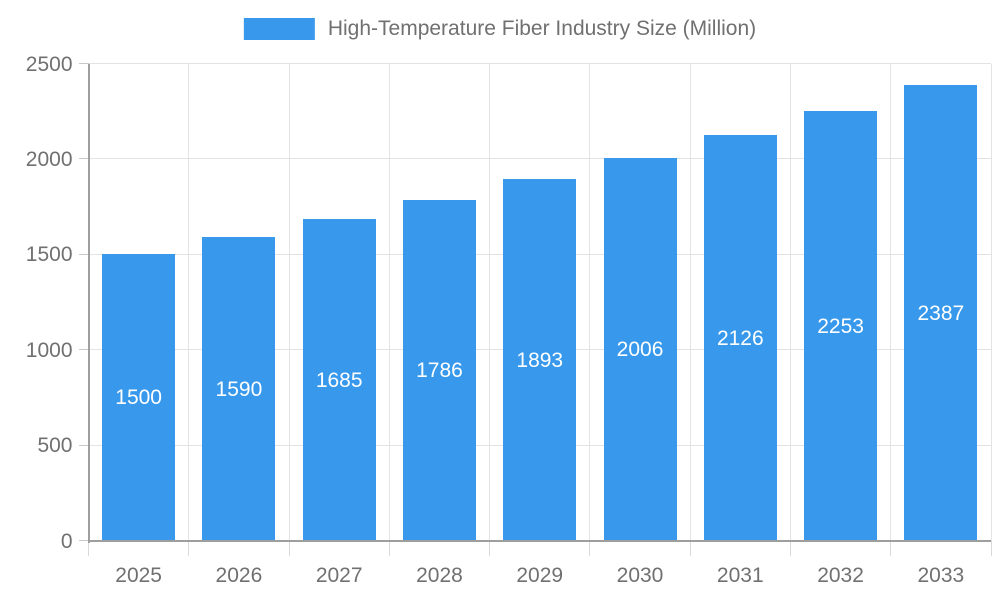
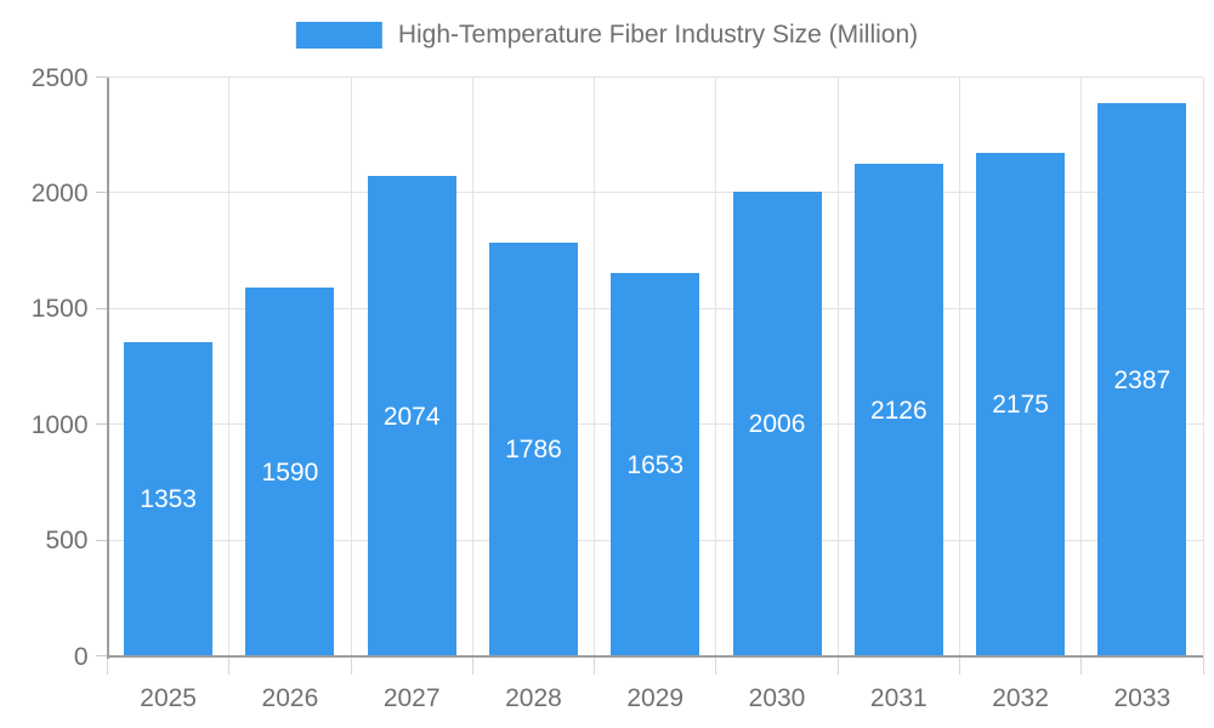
2025: 1500 -> 1353
2027: 1685 -> 2074
2029: 1893 -> 1653
2032: 2253 -> 2175
